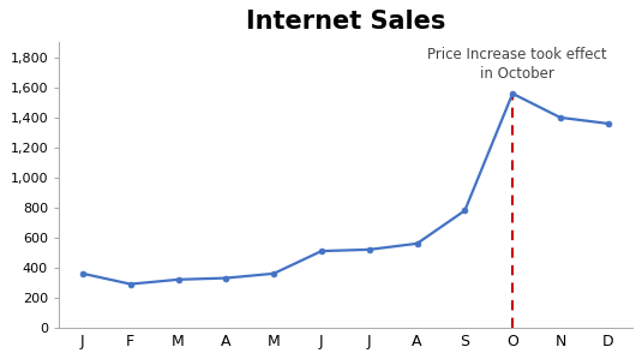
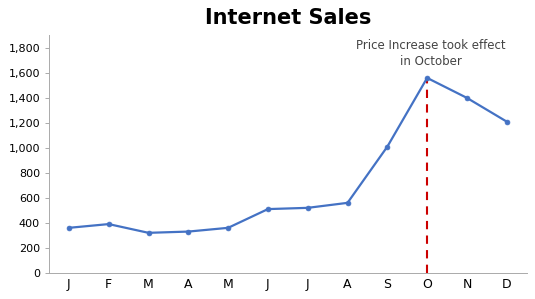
F: 290 -> 390
S: 780 -> 1,010
D: 1,360 -> 1,210
